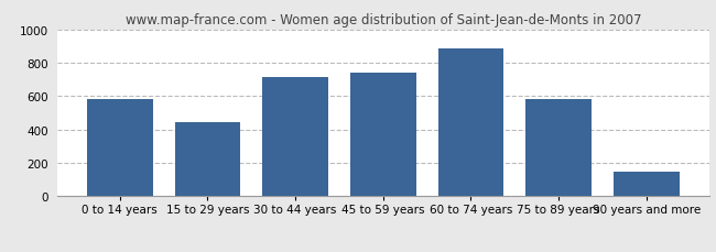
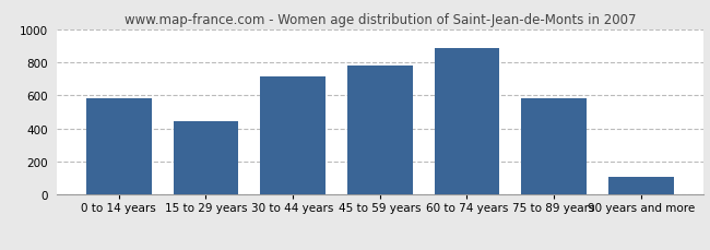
45 to 59 years: 740 -> 780
90 years and more: 150 -> 100
